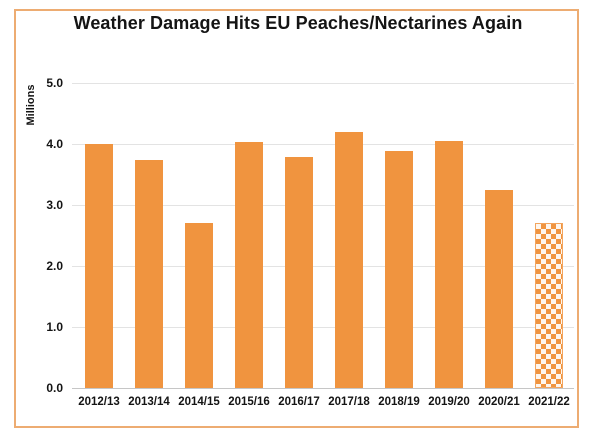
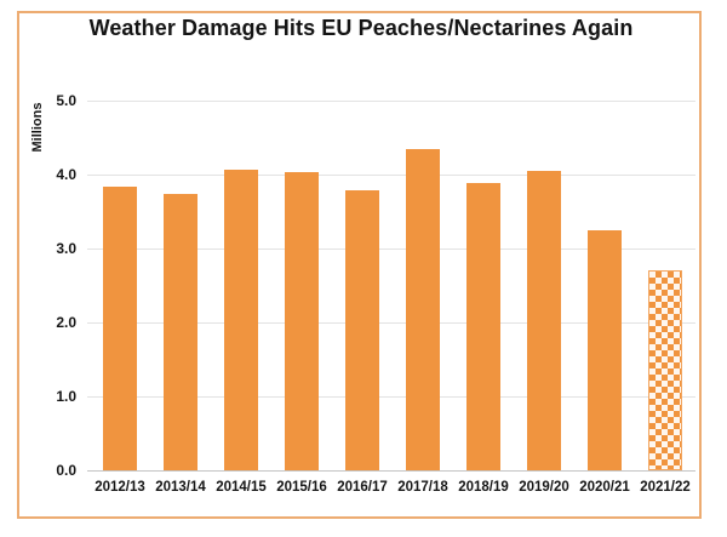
2012/13: 4.0 -> 3.8
2014/15: 2.7 -> 4.1
2017/18: 4.2 -> 4.3
